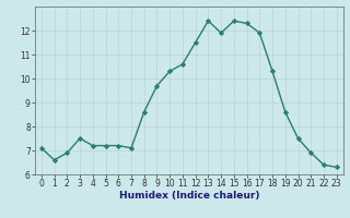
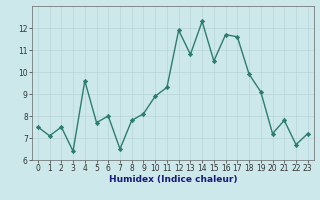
0: 7.1 -> 7.5
1: 6.6 -> 7.1
2: 6.9 -> 7.5
3: 7.5 -> 6.4
4: 7.2 -> 9.6
5: 7.2 -> 7.7
6: 7.2 -> 8.0
7: 7.1 -> 6.5
8: 8.6 -> 7.8
9: 9.7 -> 8.1
10: 10.3 -> 8.9
11: 10.6 -> 9.3
12: 11.5 -> 11.9
13: 12.4 -> 10.8
14: 11.9 -> 12.3
15: 12.4 -> 10.5
16: 12.3 -> 11.7
17: 11.9 -> 11.6
18: 10.3 -> 9.9
19: 8.6 -> 9.1
20: 7.5 -> 7.2
21: 6.9 -> 7.8
22: 6.4 -> 6.7
23: 6.3 -> 7.2
